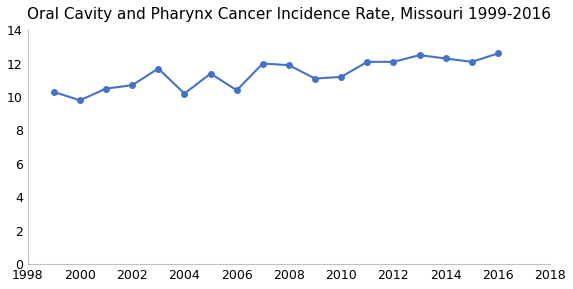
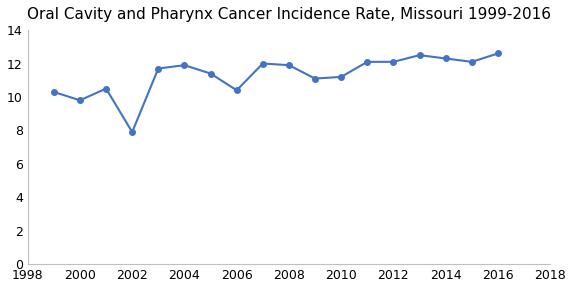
2002: 10.7 -> 7.9
2004: 10.2 -> 11.9
